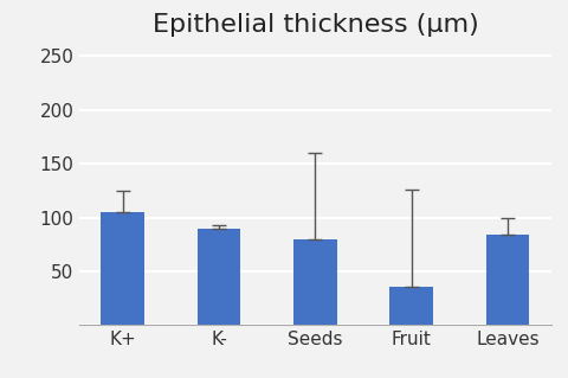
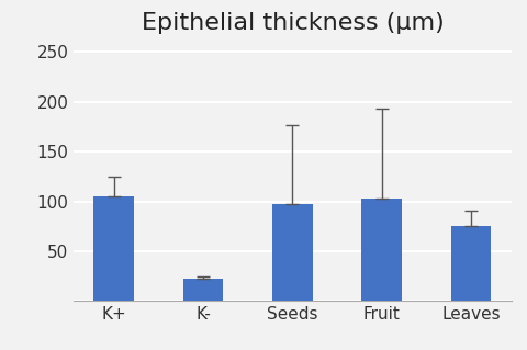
K-: 90 -> 22
Seeds: 80 -> 97
Fruit: 36 -> 103
Leaves: 84 -> 75
